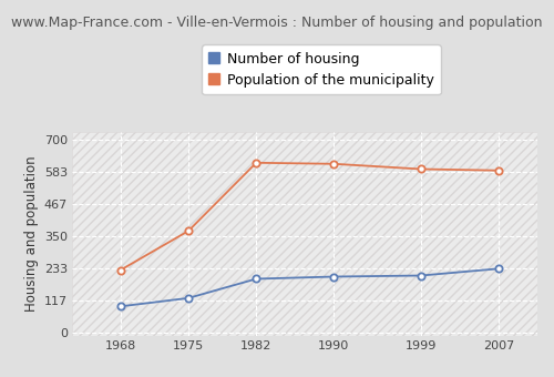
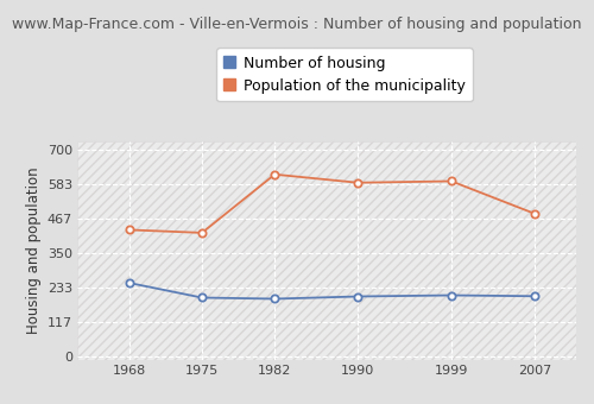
Number of housing/1968: 96 -> 250
Population of the municipality/1968: 228 -> 430
Number of housing/1975: 126 -> 200
Population of the municipality/1975: 370 -> 420
Population of the municipality/1990: 614 -> 590
Number of housing/2007: 233 -> 205
Population of the municipality/2007: 590 -> 485
